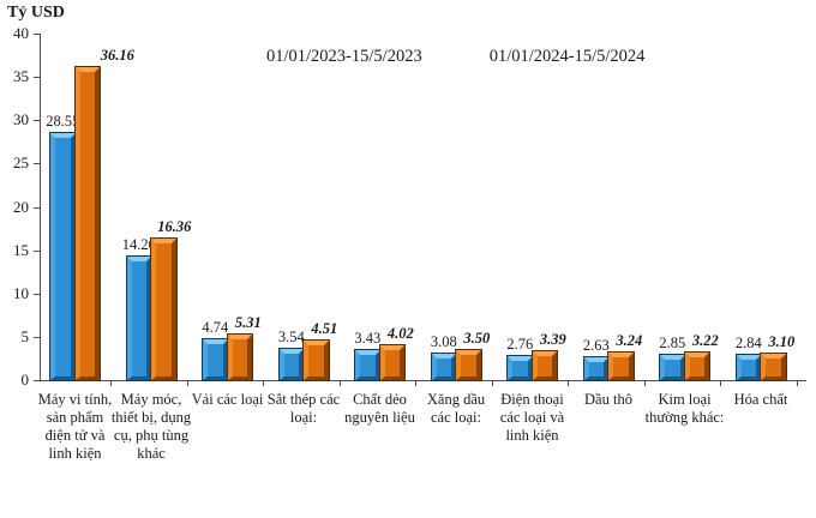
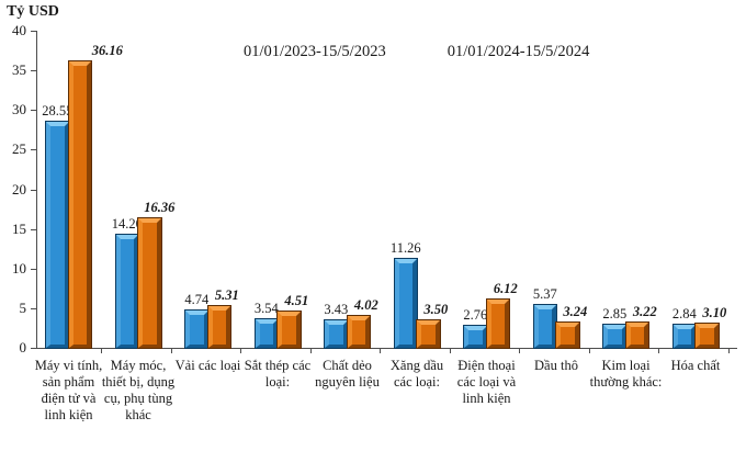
01/01/2023-15/5/2023/Xăng dầu các loại:: 3.08 -> 11.26
01/01/2024-15/5/2024/Điện thoại các loại và linh kiện: 3.39 -> 6.12
01/01/2023-15/5/2023/Dầu thô: 2.63 -> 5.37
